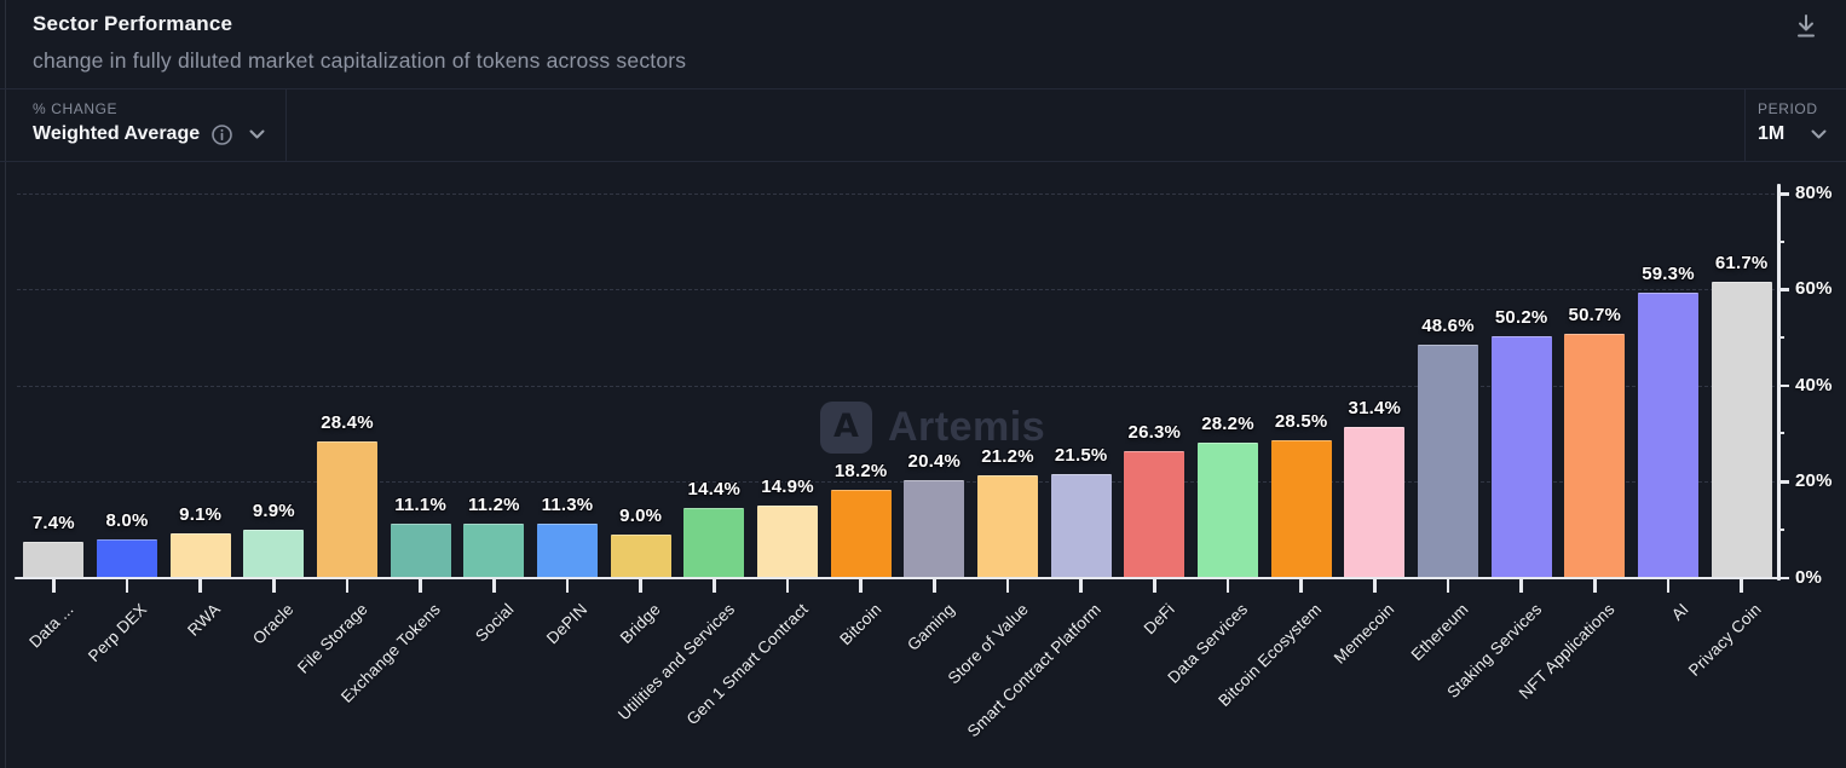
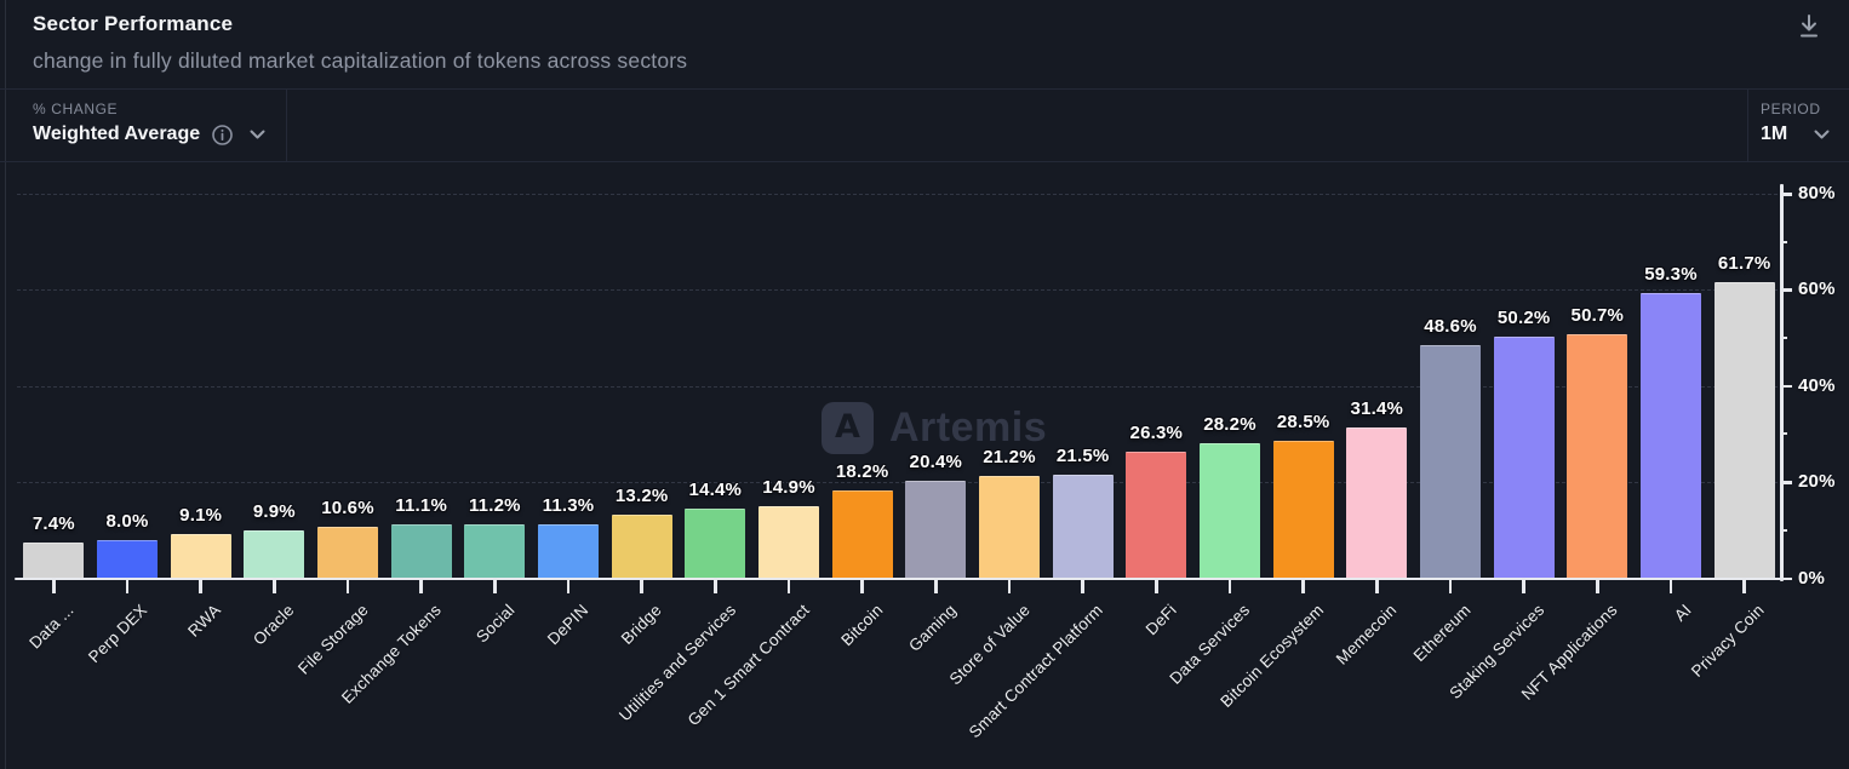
File Storage: 28.4% -> 10.6%
Bridge: 9.0% -> 13.2%
